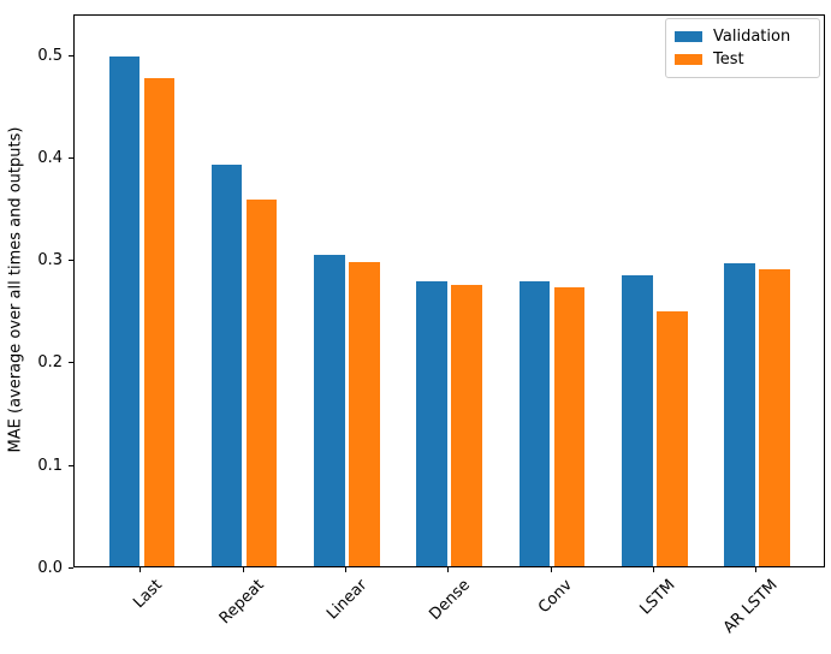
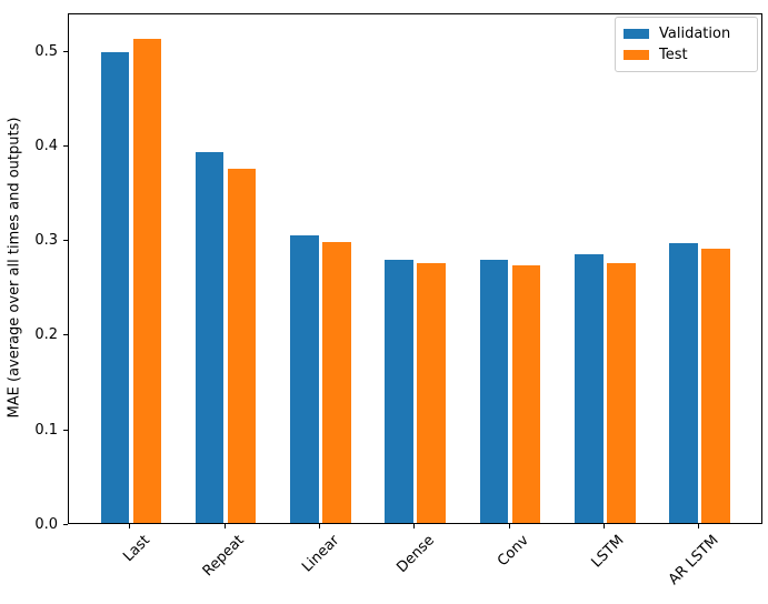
Test/Last: 0.48 -> 0.52
Test/Repeat: 0.36 -> 0.38
Test/LSTM: 0.25 -> 0.28
